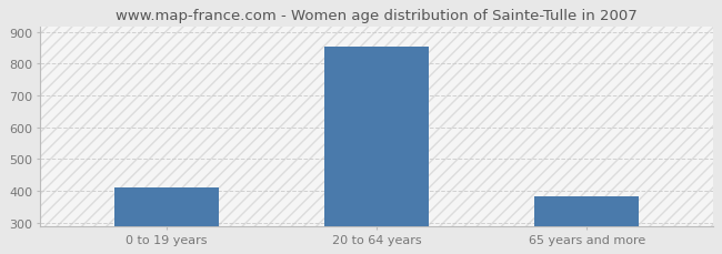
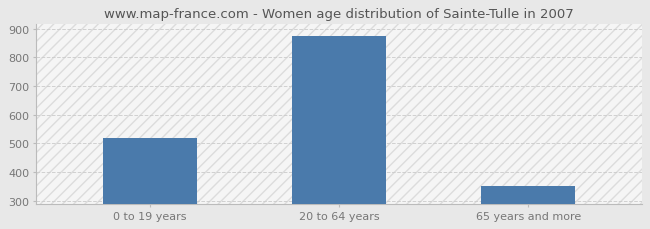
0 to 19 years: 410 -> 520
20 to 64 years: 853 -> 875
65 years and more: 383 -> 350
